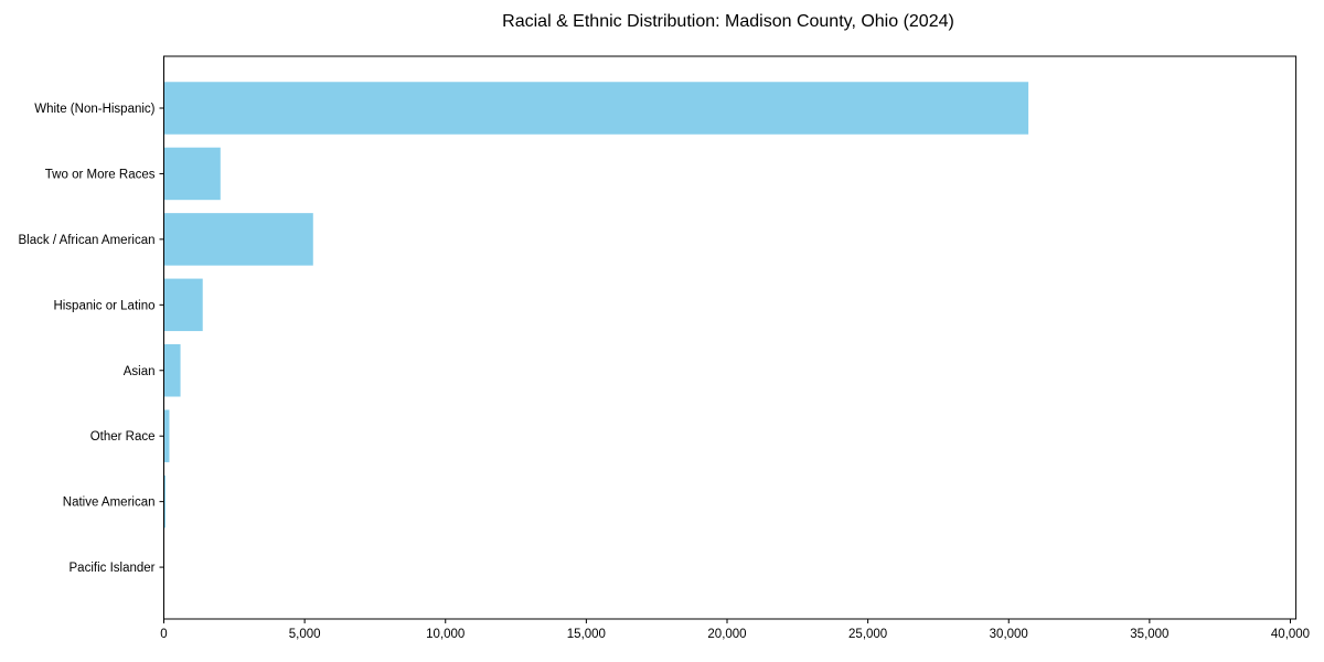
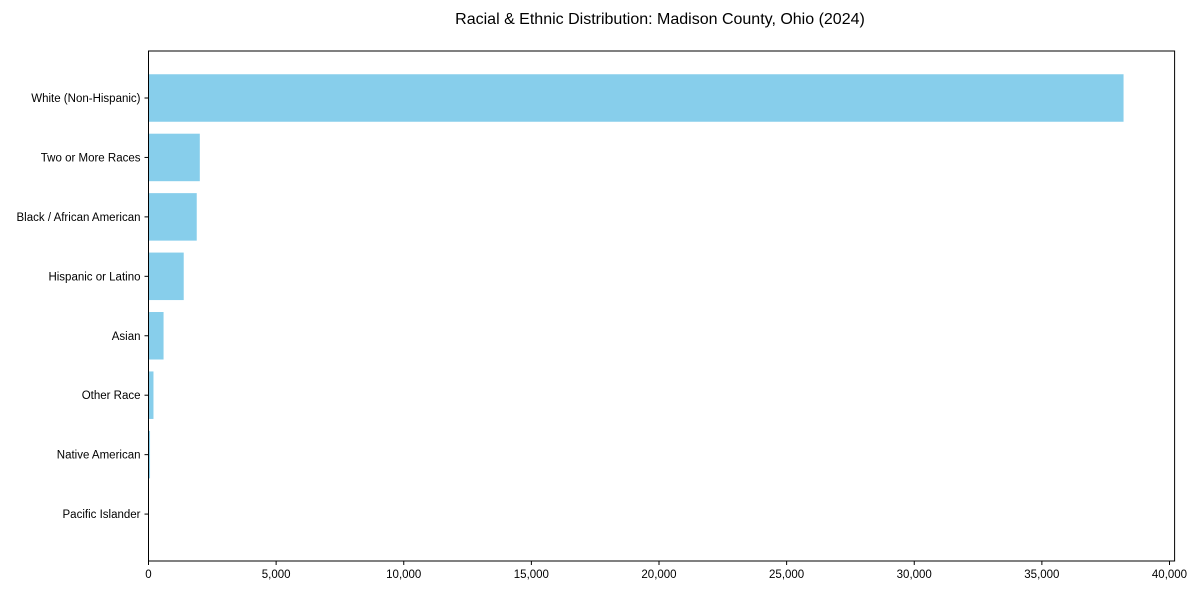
White (Non-Hispanic): 30700 -> 38200
Black / African American: 5300 -> 1900
